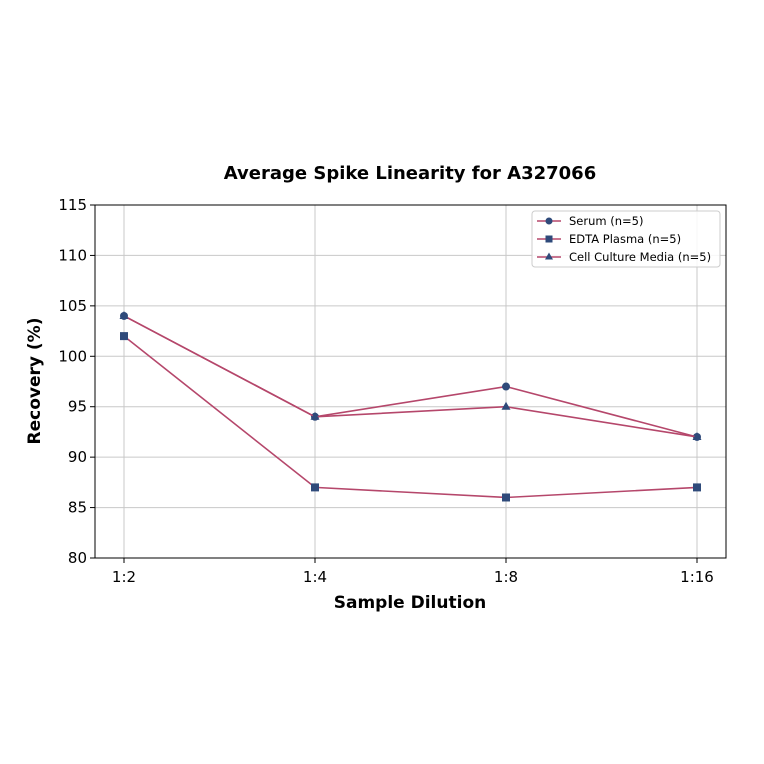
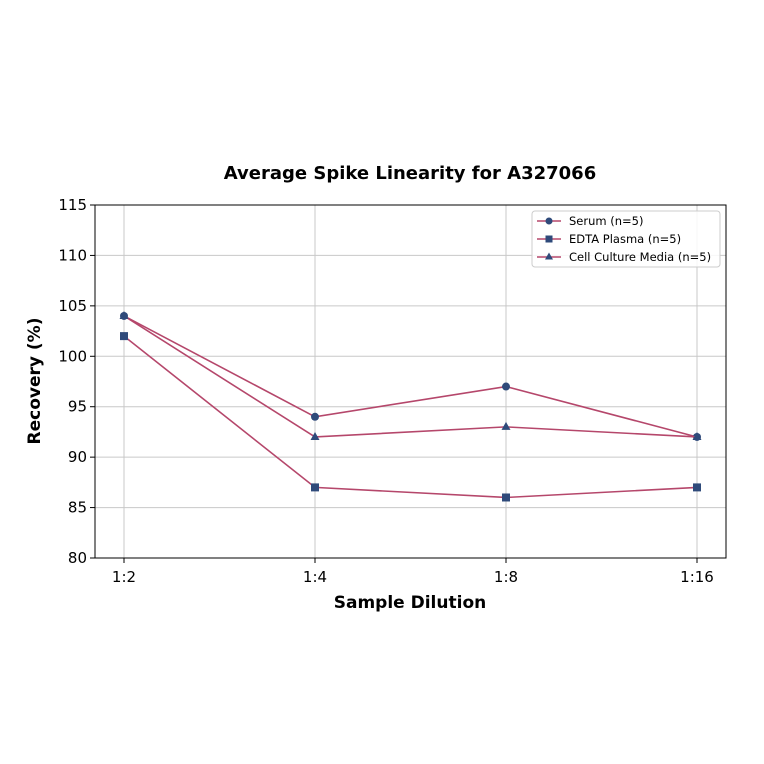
Cell Culture Media (n=5)/1:4: 94 -> 92
Cell Culture Media (n=5)/1:8: 95 -> 93
